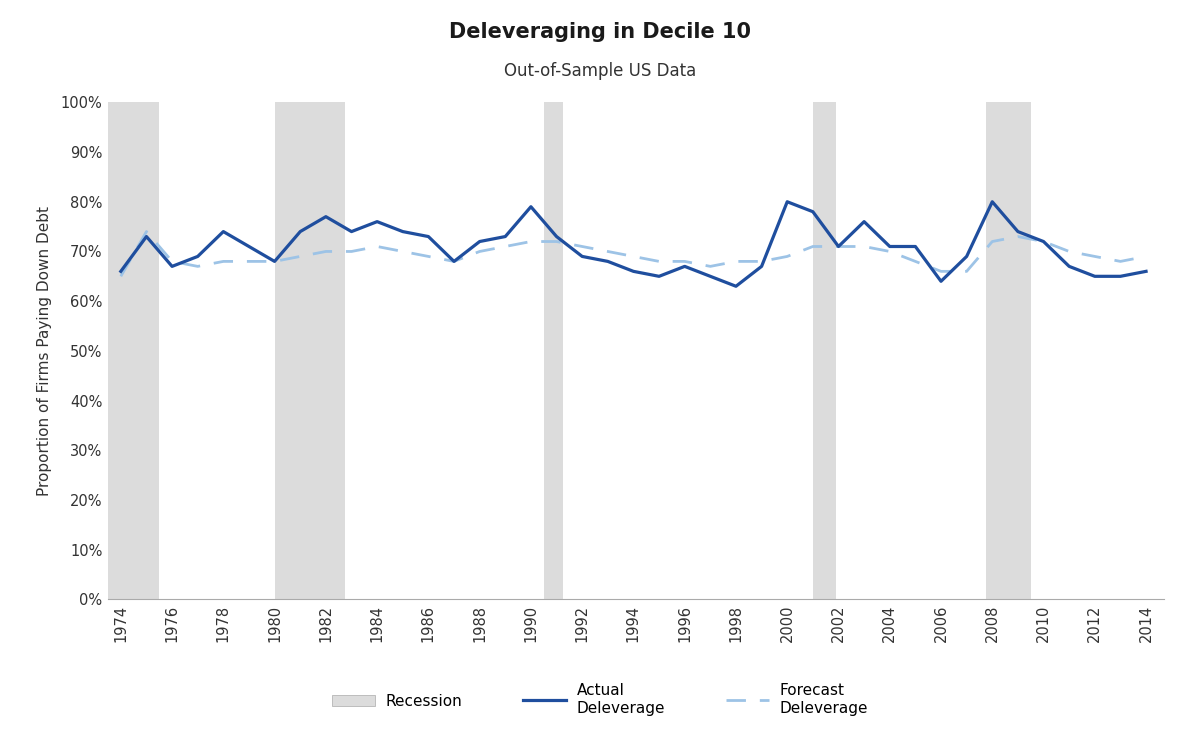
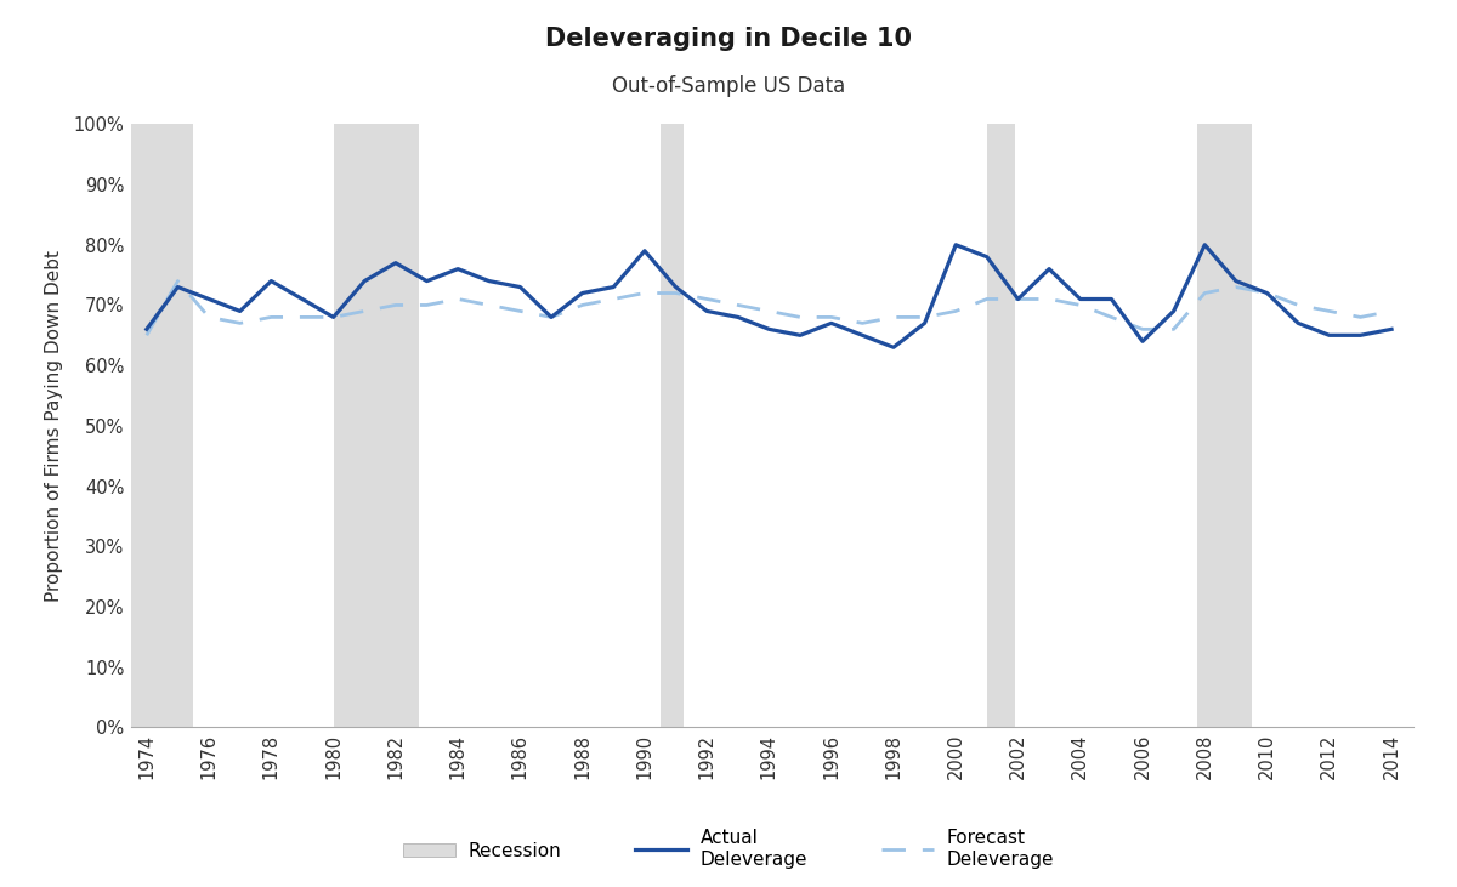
Actual Deleverage/1976: 67% -> 71%
